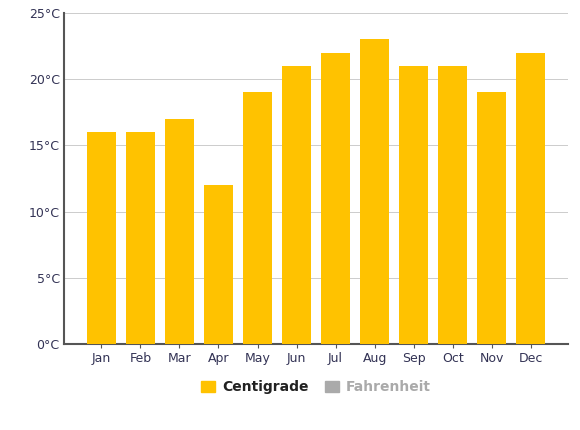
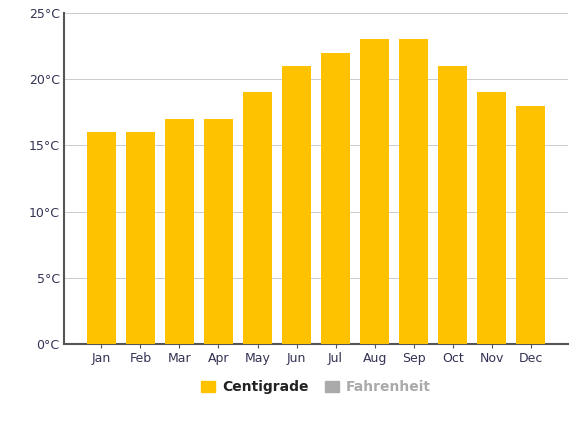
Apr: 12°C -> 17°C
Sep: 21°C -> 23°C
Dec: 22°C -> 18°C
